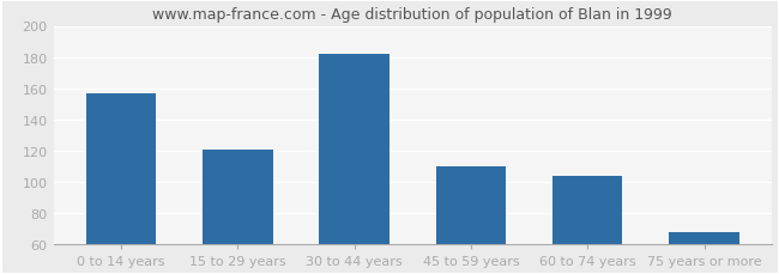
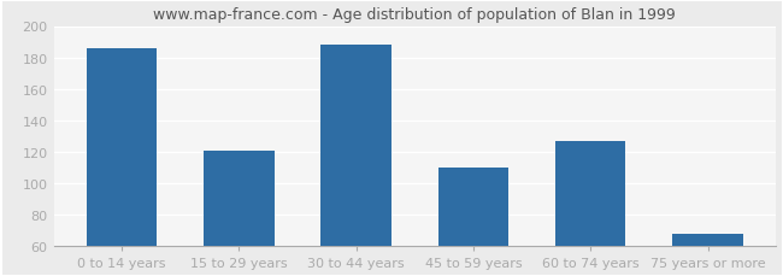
0 to 14 years: 157 -> 186
30 to 44 years: 182 -> 188
60 to 74 years: 104 -> 127
